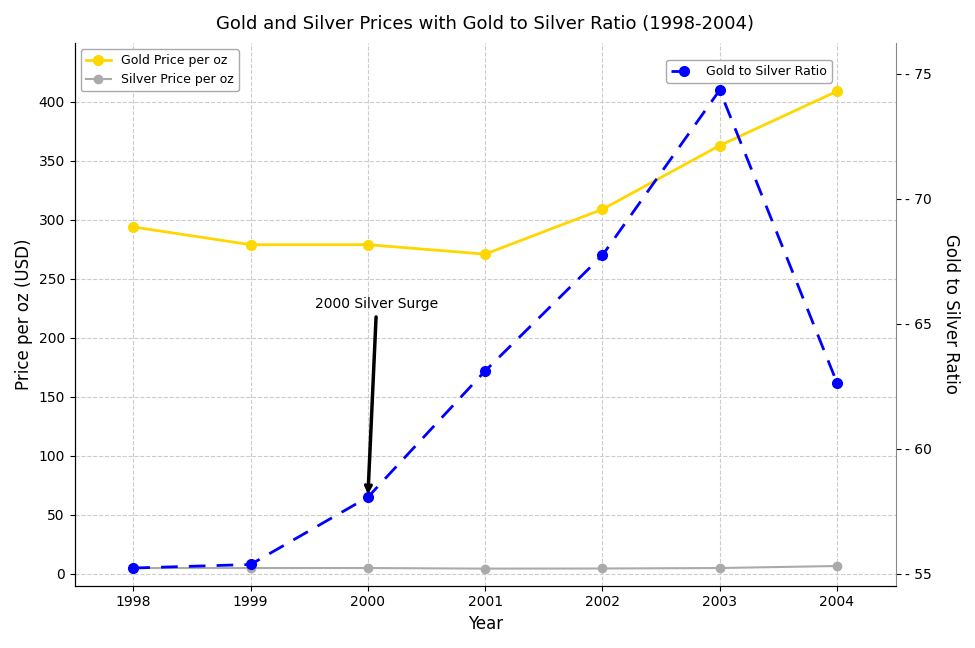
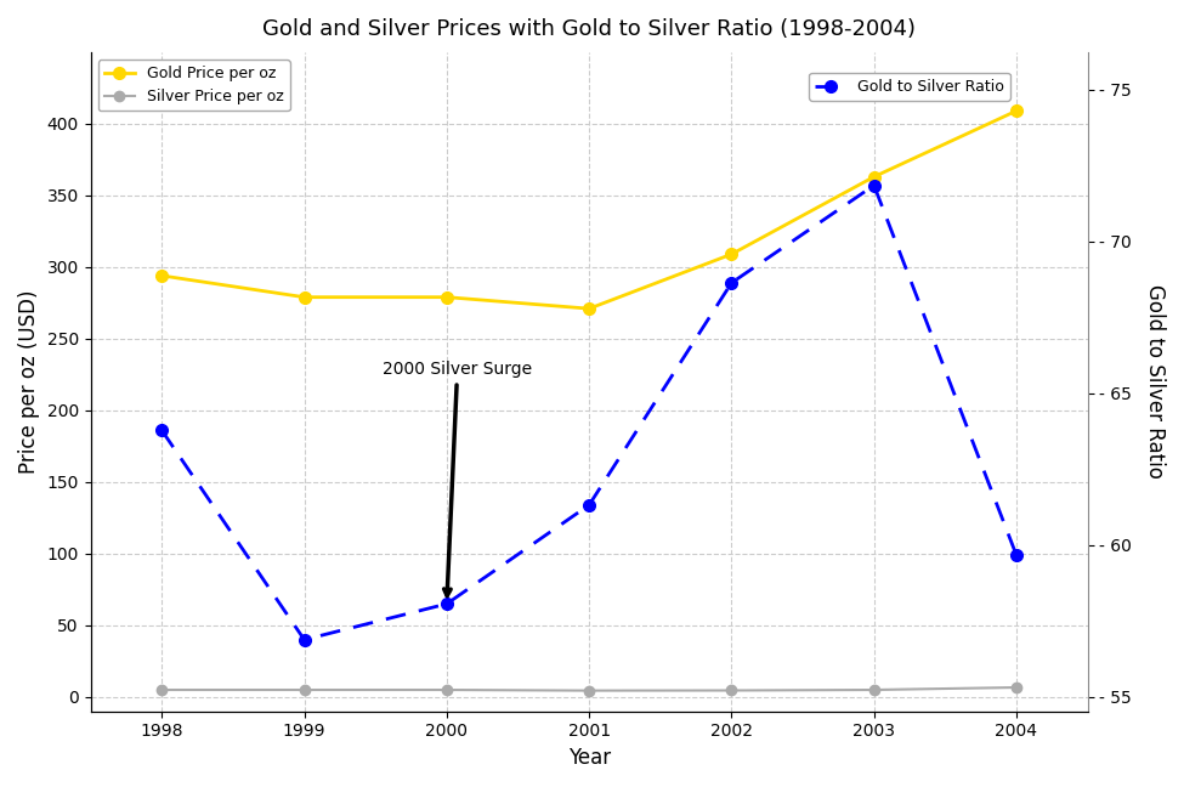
Gold to Silver Ratio/1998: 5 -> 186
Gold to Silver Ratio/1999: 8 -> 40
Gold to Silver Ratio/2001: 172 -> 134
Gold to Silver Ratio/2002: 270 -> 289
Gold to Silver Ratio/2003: 410 -> 357
Gold to Silver Ratio/2004: 162 -> 99
